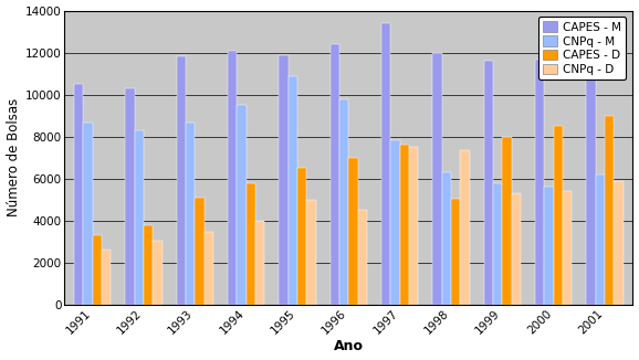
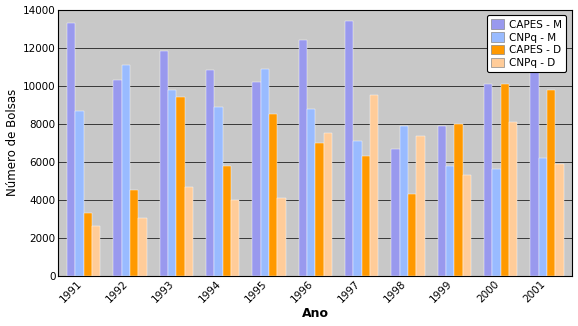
CAPES - M/1991: 10500 -> 13300
CNPq - M/1992: 8300 -> 11100
CAPES - D/1992: 3800 -> 4500
CNPq - M/1993: 8600 -> 9800
CAPES - D/1993: 5100 -> 9400
CNPq - D/1993: 3400 -> 4700
CAPES - M/1994: 12100 -> 10800
CNPq - M/1994: 9500 -> 8900
CAPES - M/1995: 11900 -> 10200
CAPES - D/1995: 6500 -> 8500
CNPq - D/1995: 5000 -> 4100
CNPq - M/1996: 9800 -> 8800
CNPq - D/1996: 4500 -> 7500
CNPq - M/1997: 7800 -> 7100
CAPES - D/1997: 7600 -> 6300
CNPq - D/1997: 7500 -> 9500
CAPES - M/1998: 12000 -> 6700
CNPq - M/1998: 6300 -> 7900
CAPES - D/1998: 5000 -> 4300
CAPES - M/1999: 11600 -> 7900
CAPES - M/2000: 11600 -> 10100
CAPES - D/2000: 8500 -> 10100
CNPq - D/2000: 5400 -> 8100
CAPES - D/2001: 9000 -> 9800
